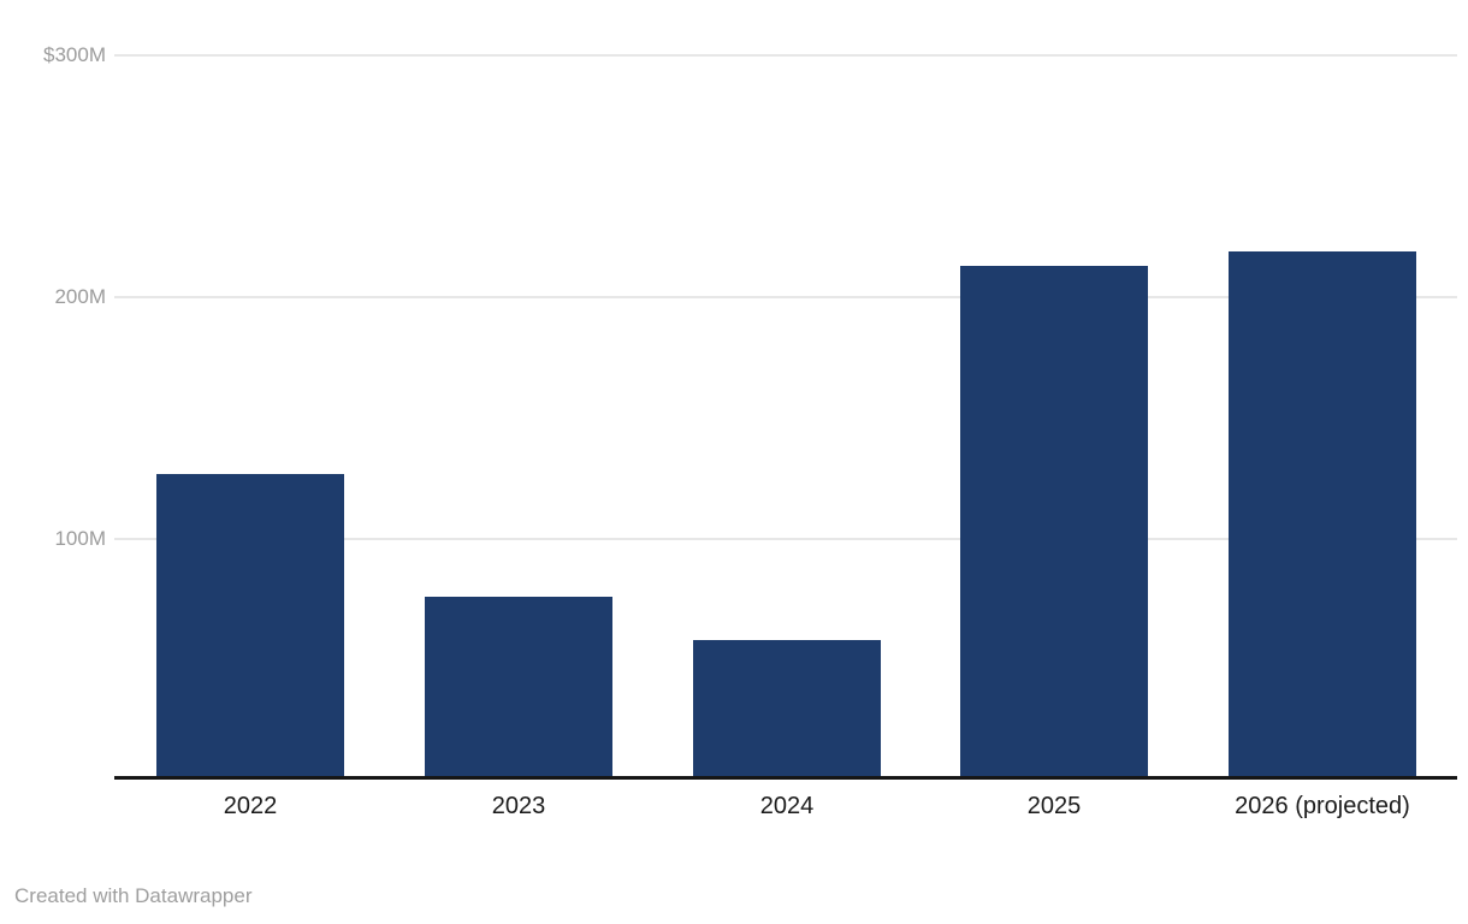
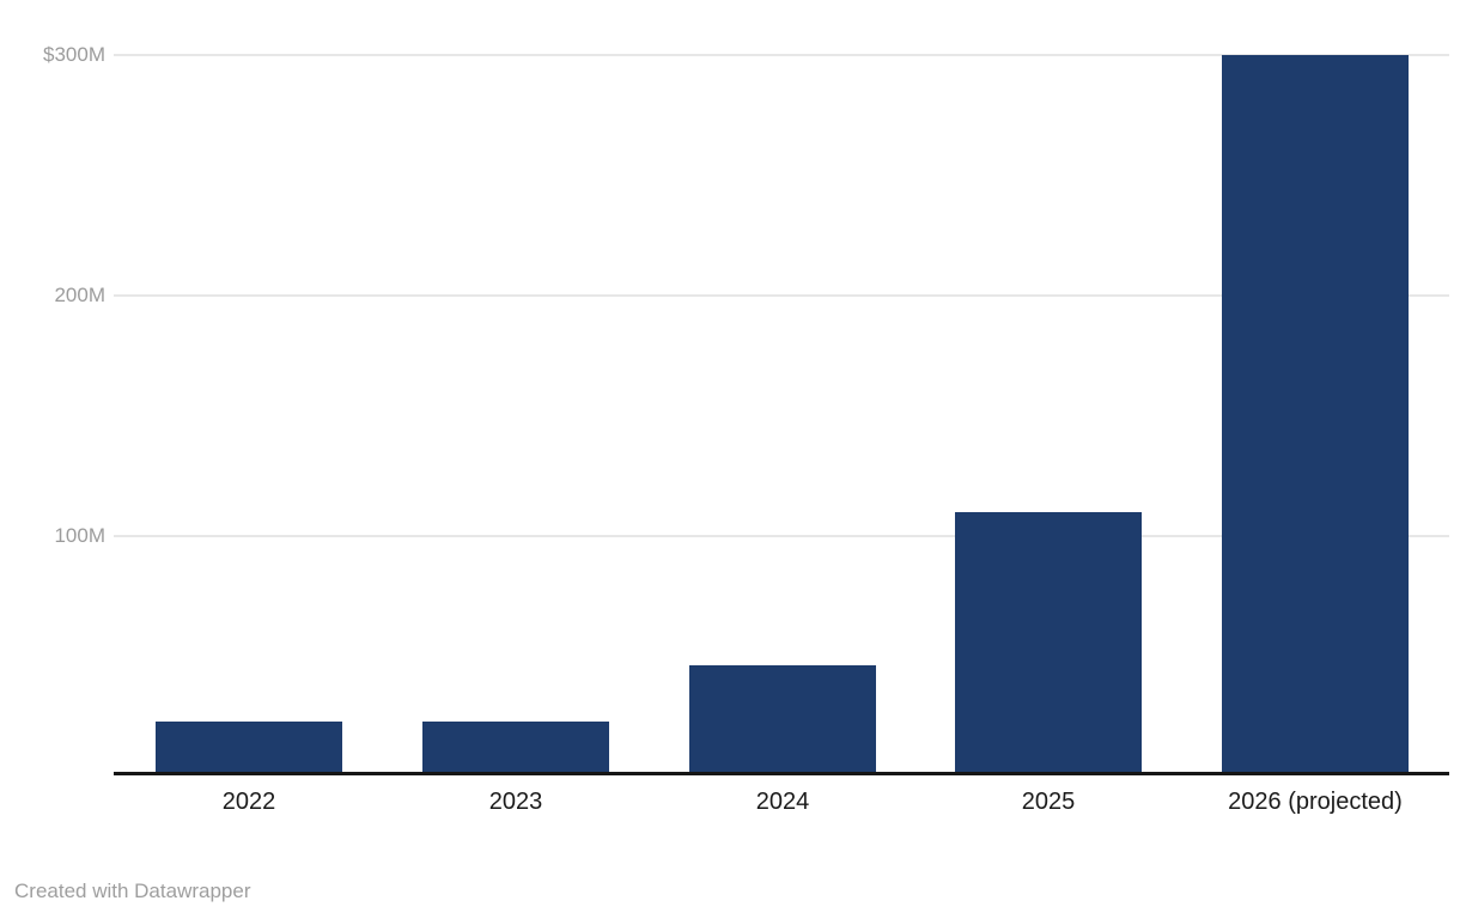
2022: $127M -> $23M
2023: $76M -> $23M
2024: $58M -> $46M
2025: $213M -> $110M
2026 (projected): $219M -> $300M
